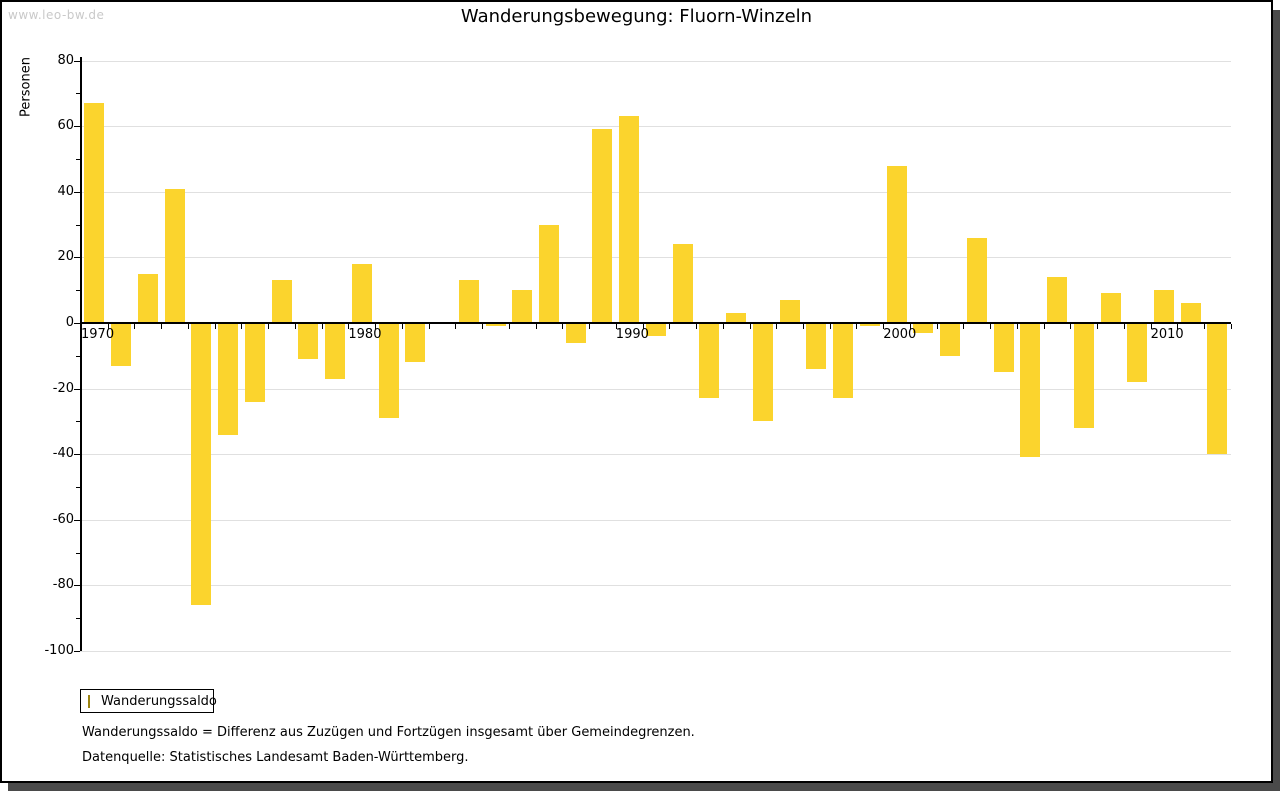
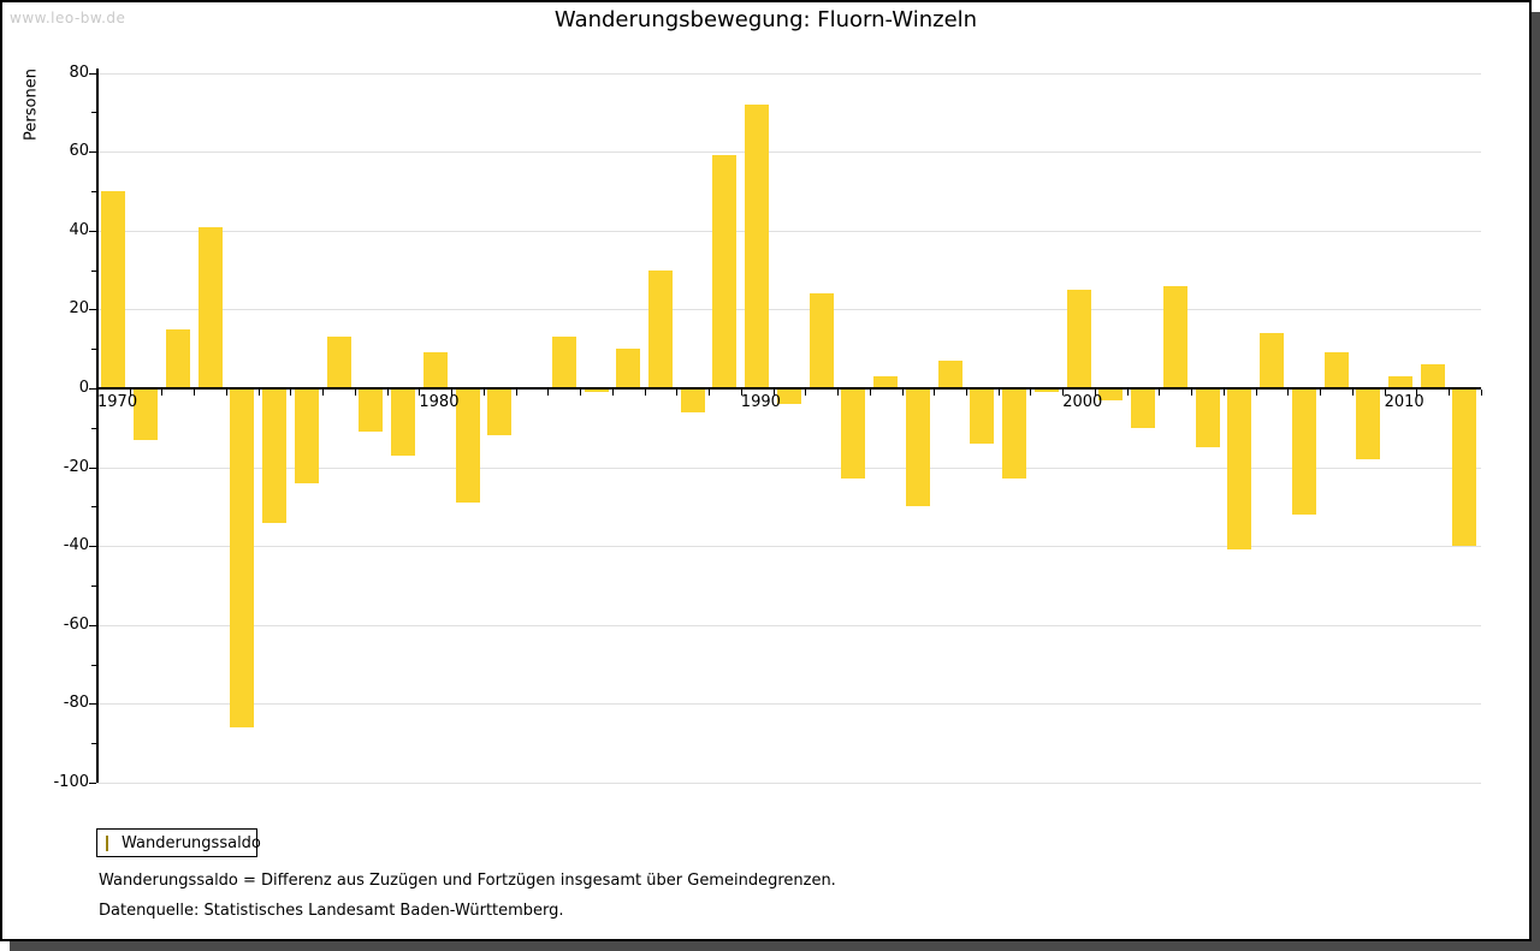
1970: 67 -> 50
1980: 18 -> 9
1990: 63 -> 72
2000: 48 -> 25
2010: 10 -> 3
